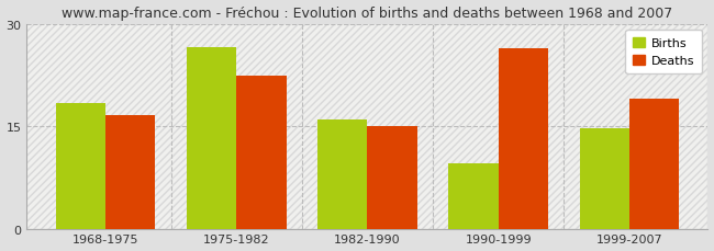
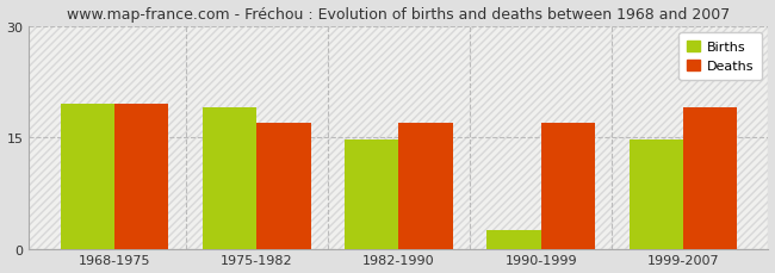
Births/1968-1975: 18.4 -> 19.5
Deaths/1968-1975: 16.6 -> 19.5
Births/1975-1982: 26.6 -> 19.0
Deaths/1975-1982: 22.4 -> 17.0
Births/1982-1990: 16.0 -> 14.7
Deaths/1982-1990: 15.0 -> 17.0
Births/1990-1999: 9.6 -> 2.5
Deaths/1990-1999: 26.4 -> 17.0
